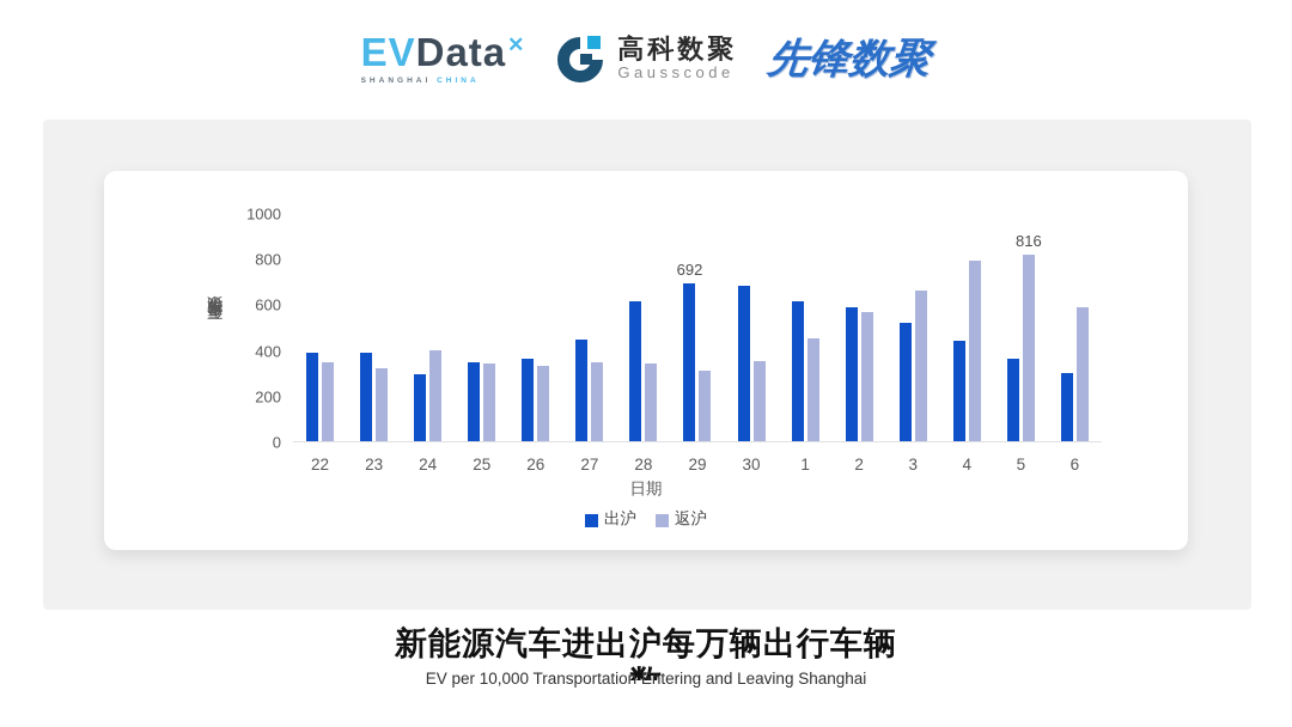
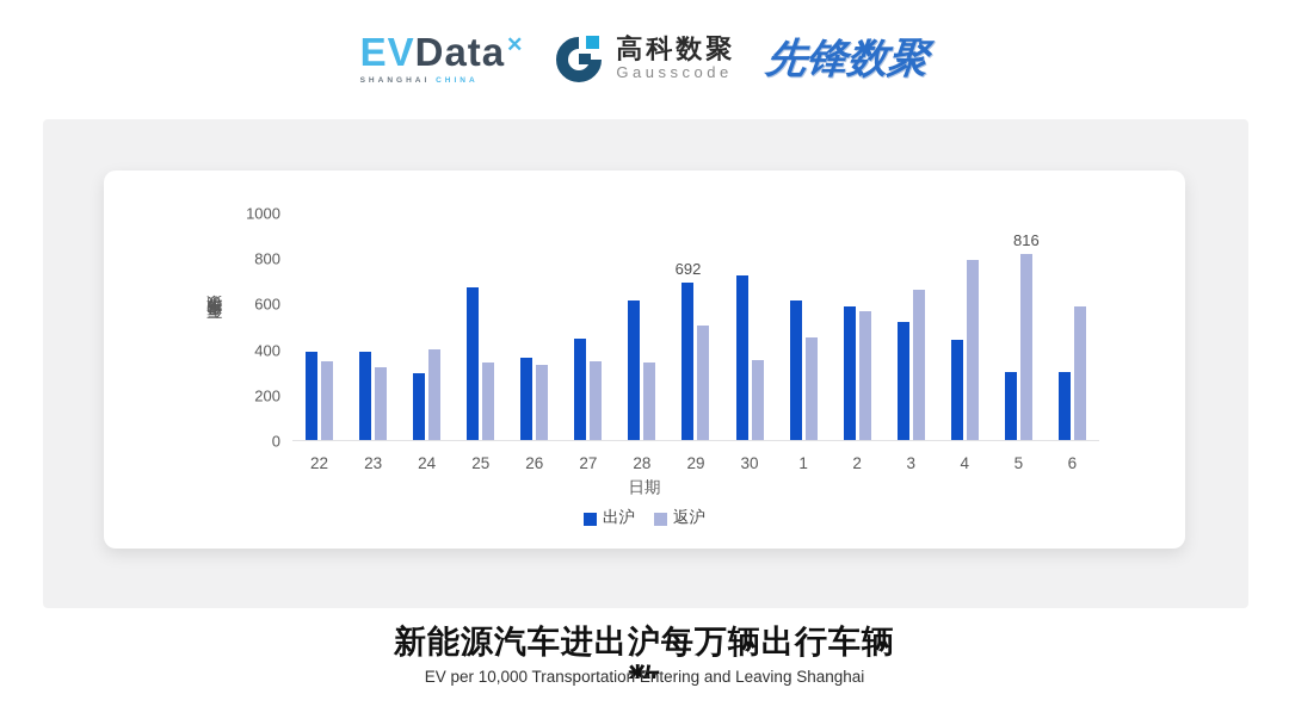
出沪/25: 340 -> 670
返沪/29: 310 -> 500
出沪/30: 680 -> 720
出沪/5: 360 -> 300
